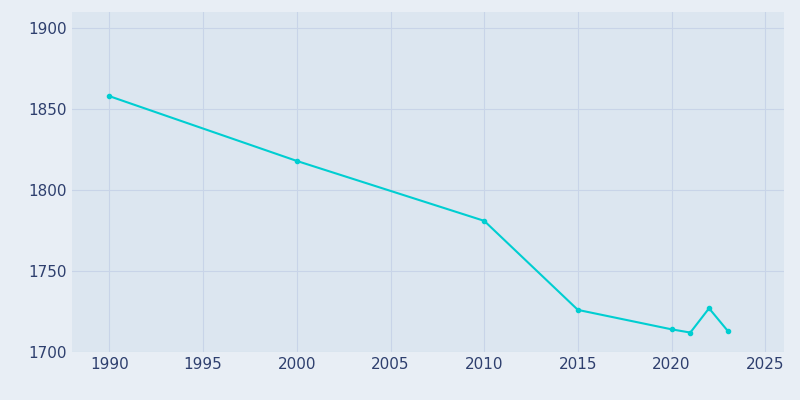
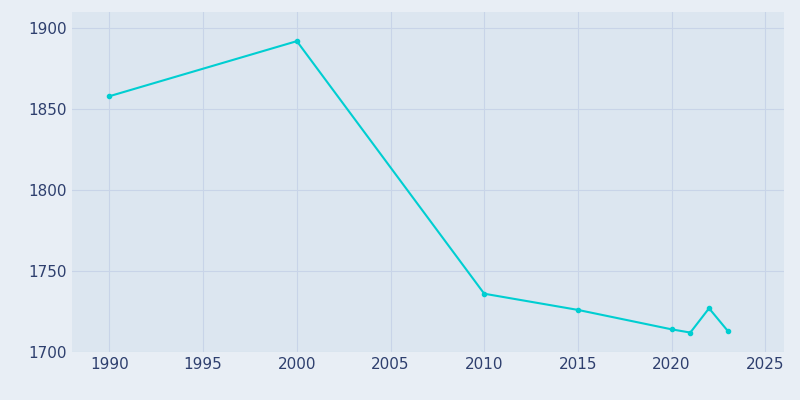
2000: 1818 -> 1892
2010: 1781 -> 1736
